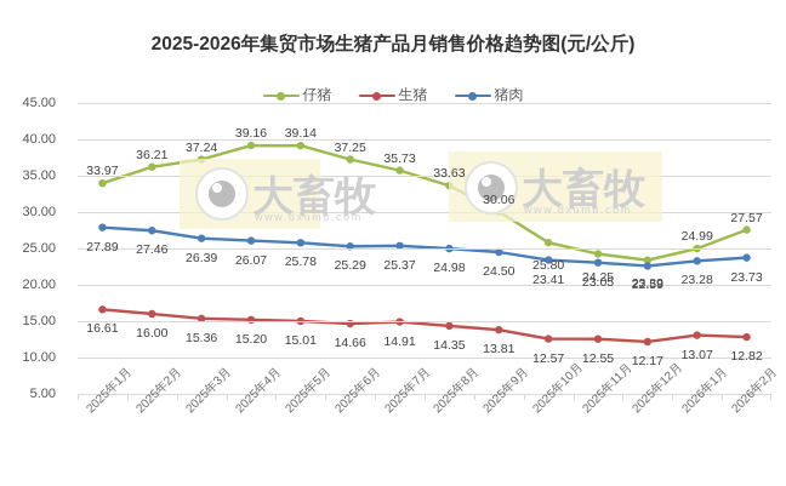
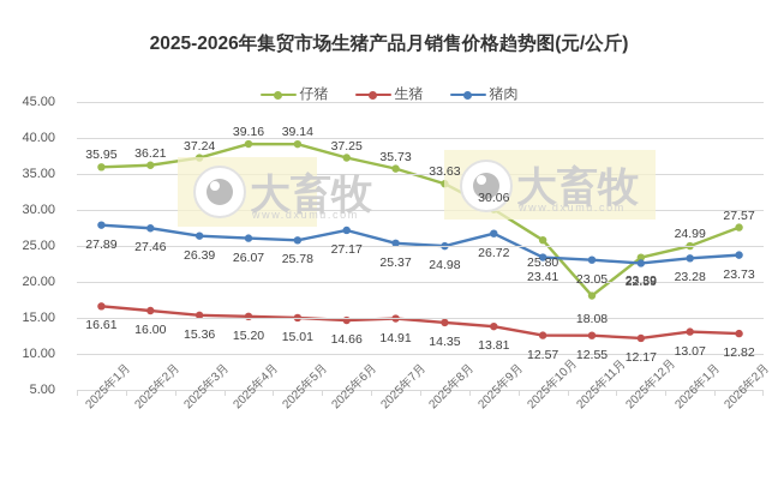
仔猪/2025年1月: 33.97 -> 35.95
猪肉/2025年6月: 25.29 -> 27.17
猪肉/2025年9月: 24.50 -> 26.72
仔猪/2025年11月: 24.25 -> 18.08
